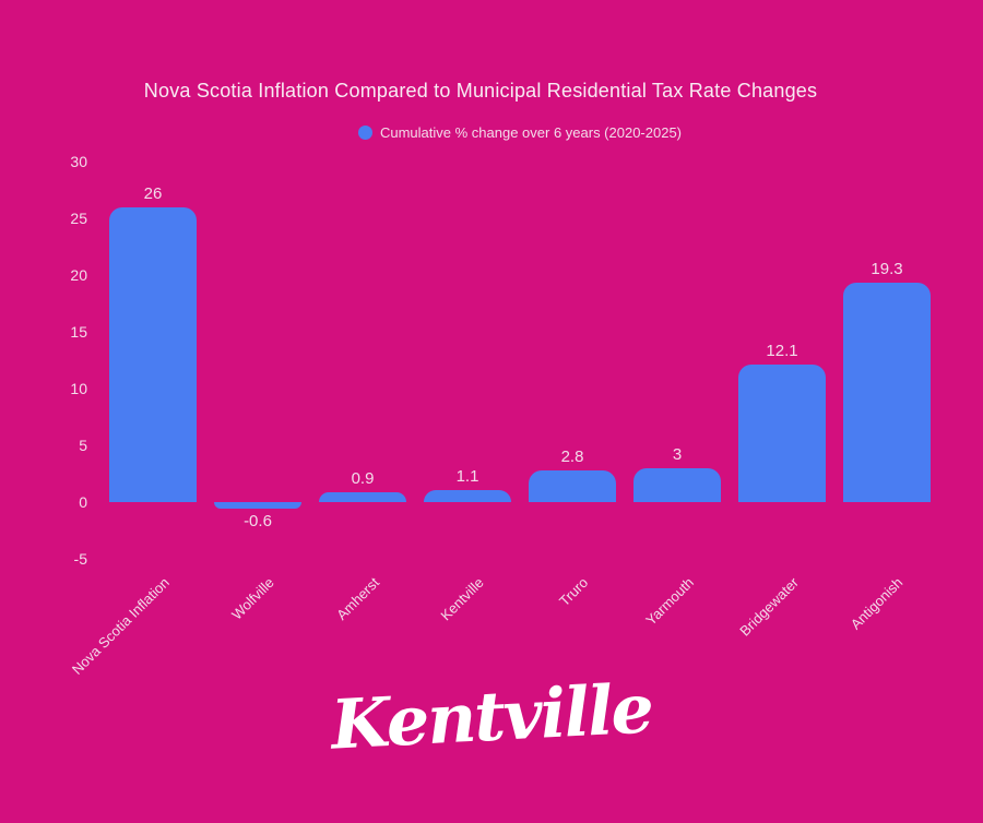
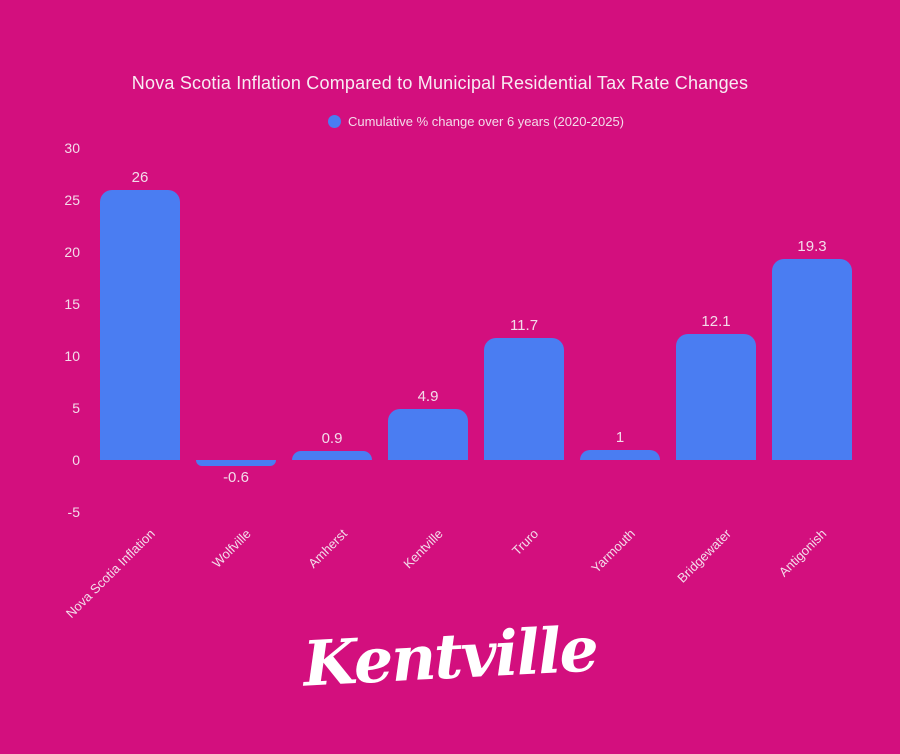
Kentville: 1.1 -> 4.9
Truro: 2.8 -> 11.7
Yarmouth: 3 -> 1
